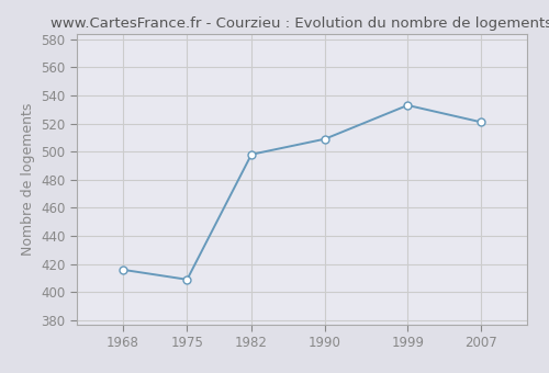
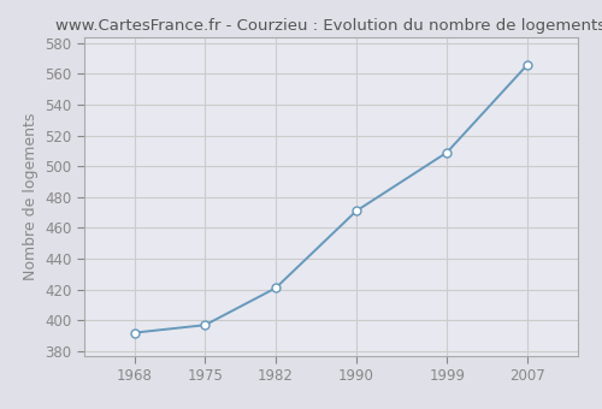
1968: 416 -> 392
1975: 409 -> 397
1982: 498 -> 421
1990: 509 -> 471
1999: 533 -> 509
2007: 521 -> 566
